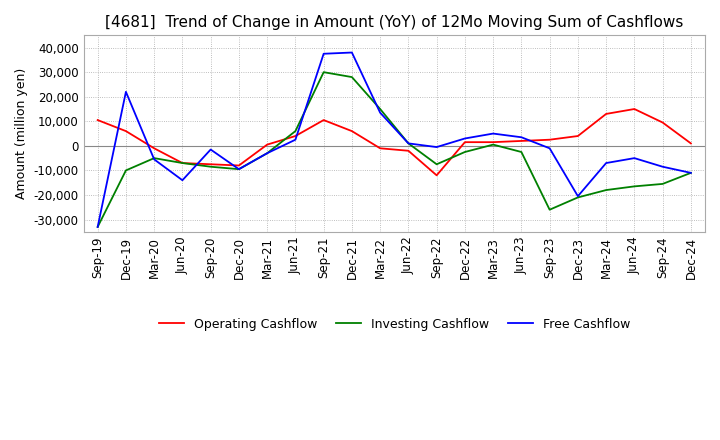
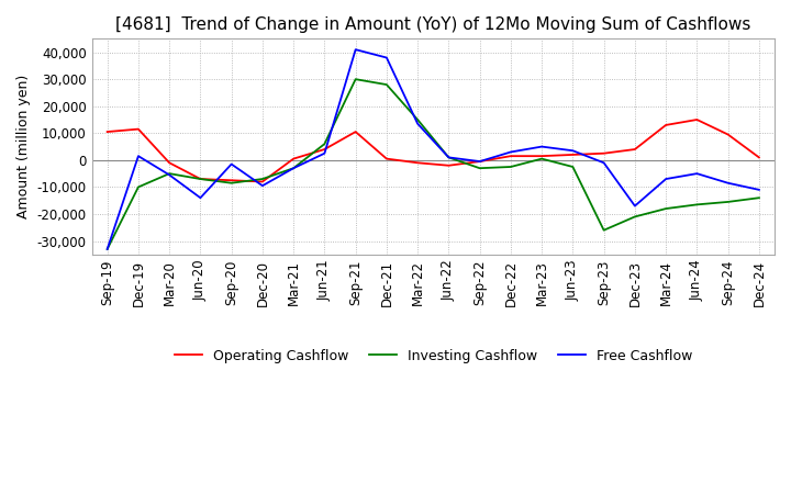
Operating Cashflow/Dec-19: 6,000 -> 11,500
Free Cashflow/Dec-19: 22,000 -> 1,500
Investing Cashflow/Dec-20: -9,500 -> -7,000
Free Cashflow/Sep-21: 37,500 -> 41,000
Operating Cashflow/Dec-21: 6,000 -> 500
Operating Cashflow/Sep-22: -12,000 -> -500
Investing Cashflow/Sep-22: -7,500 -> -3,000
Free Cashflow/Dec-23: -20,500 -> -17,000
Investing Cashflow/Dec-24: -11,000 -> -14,000
